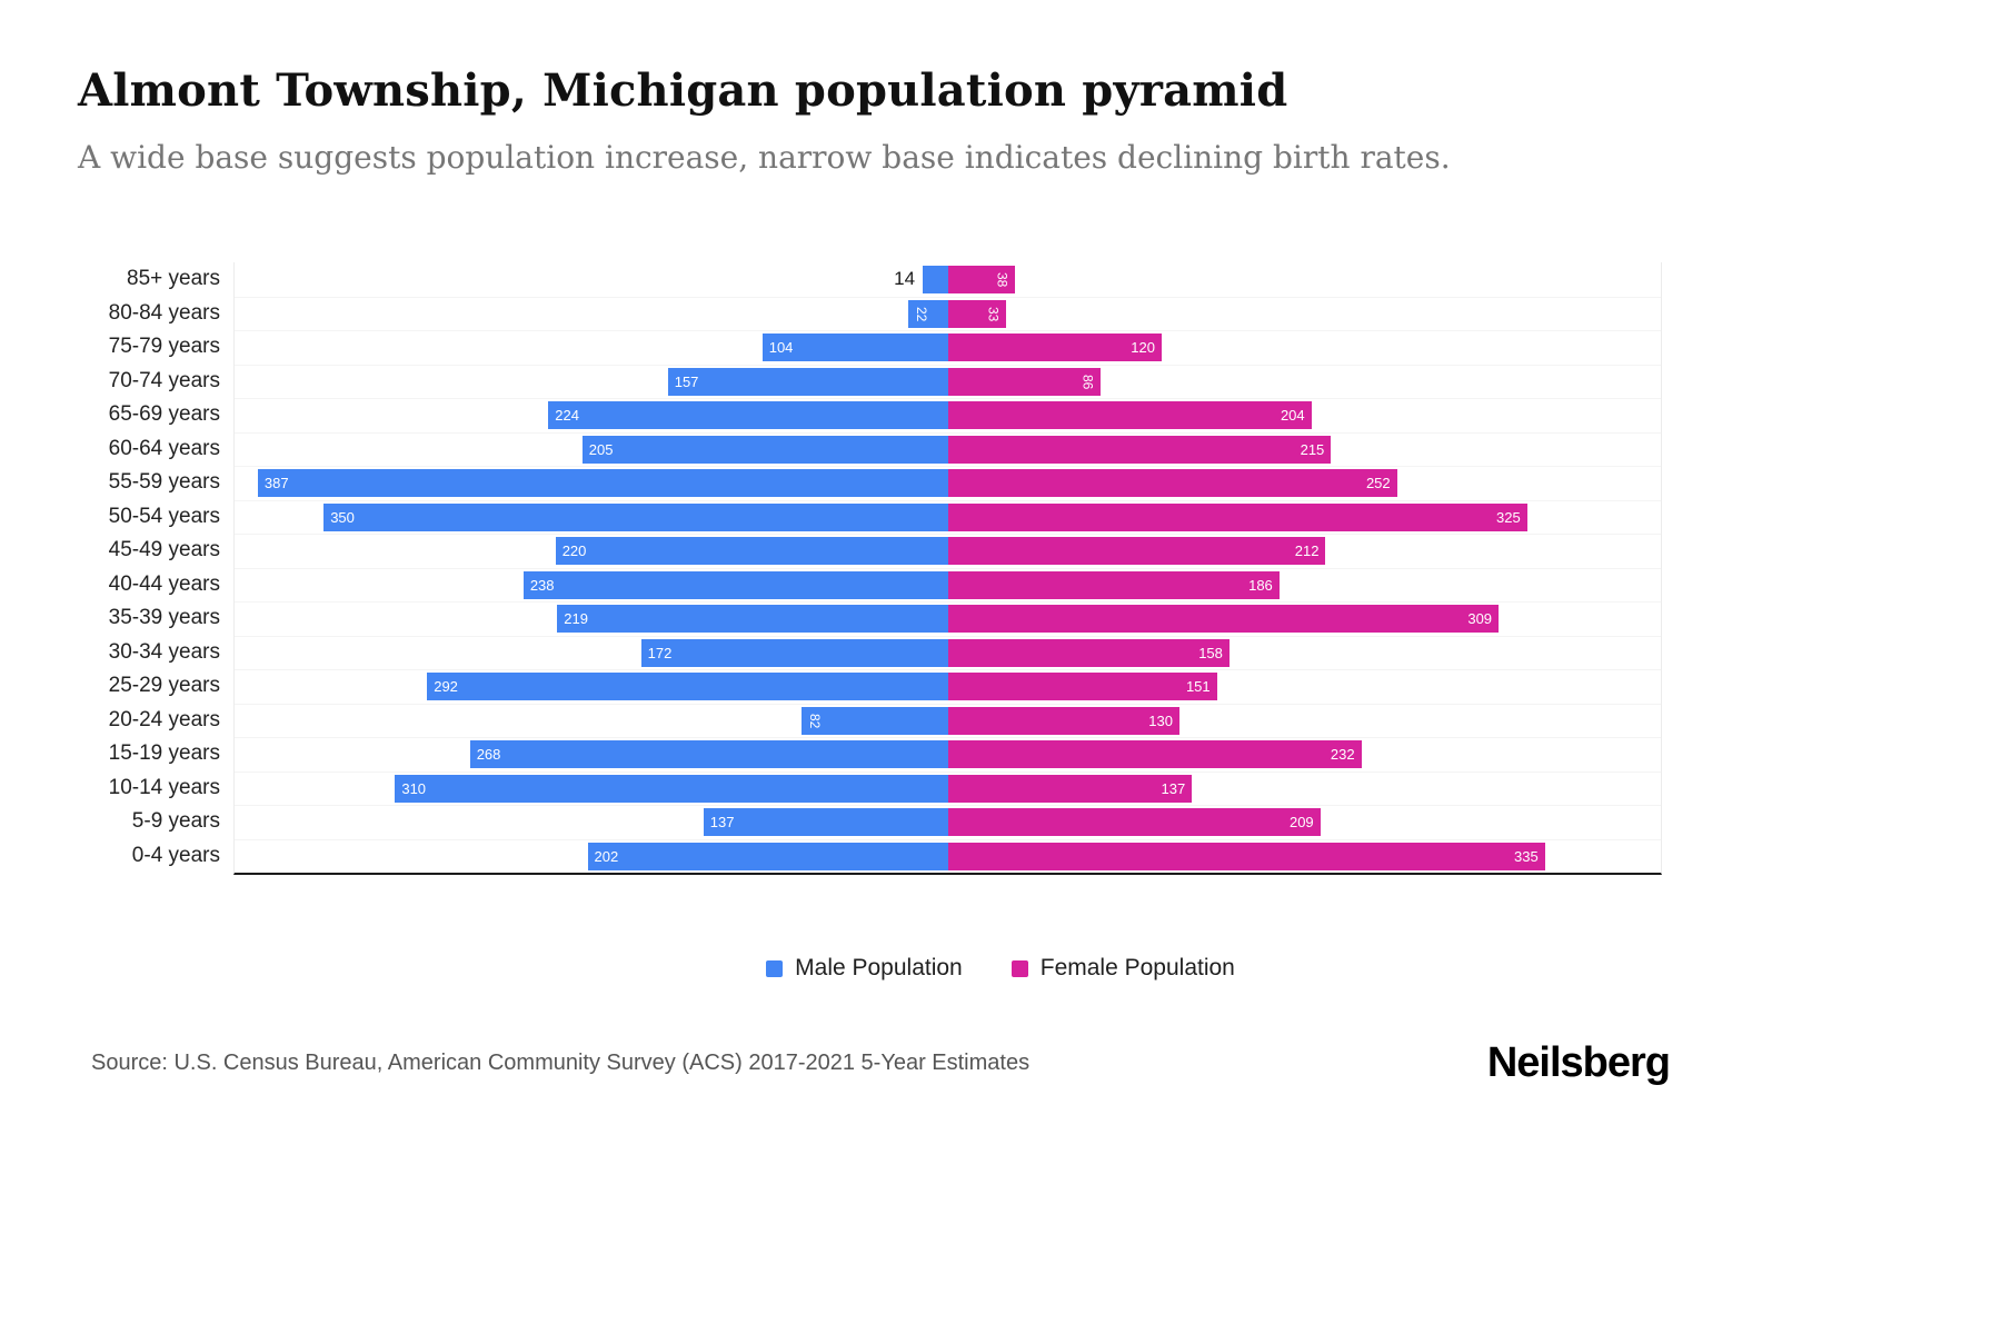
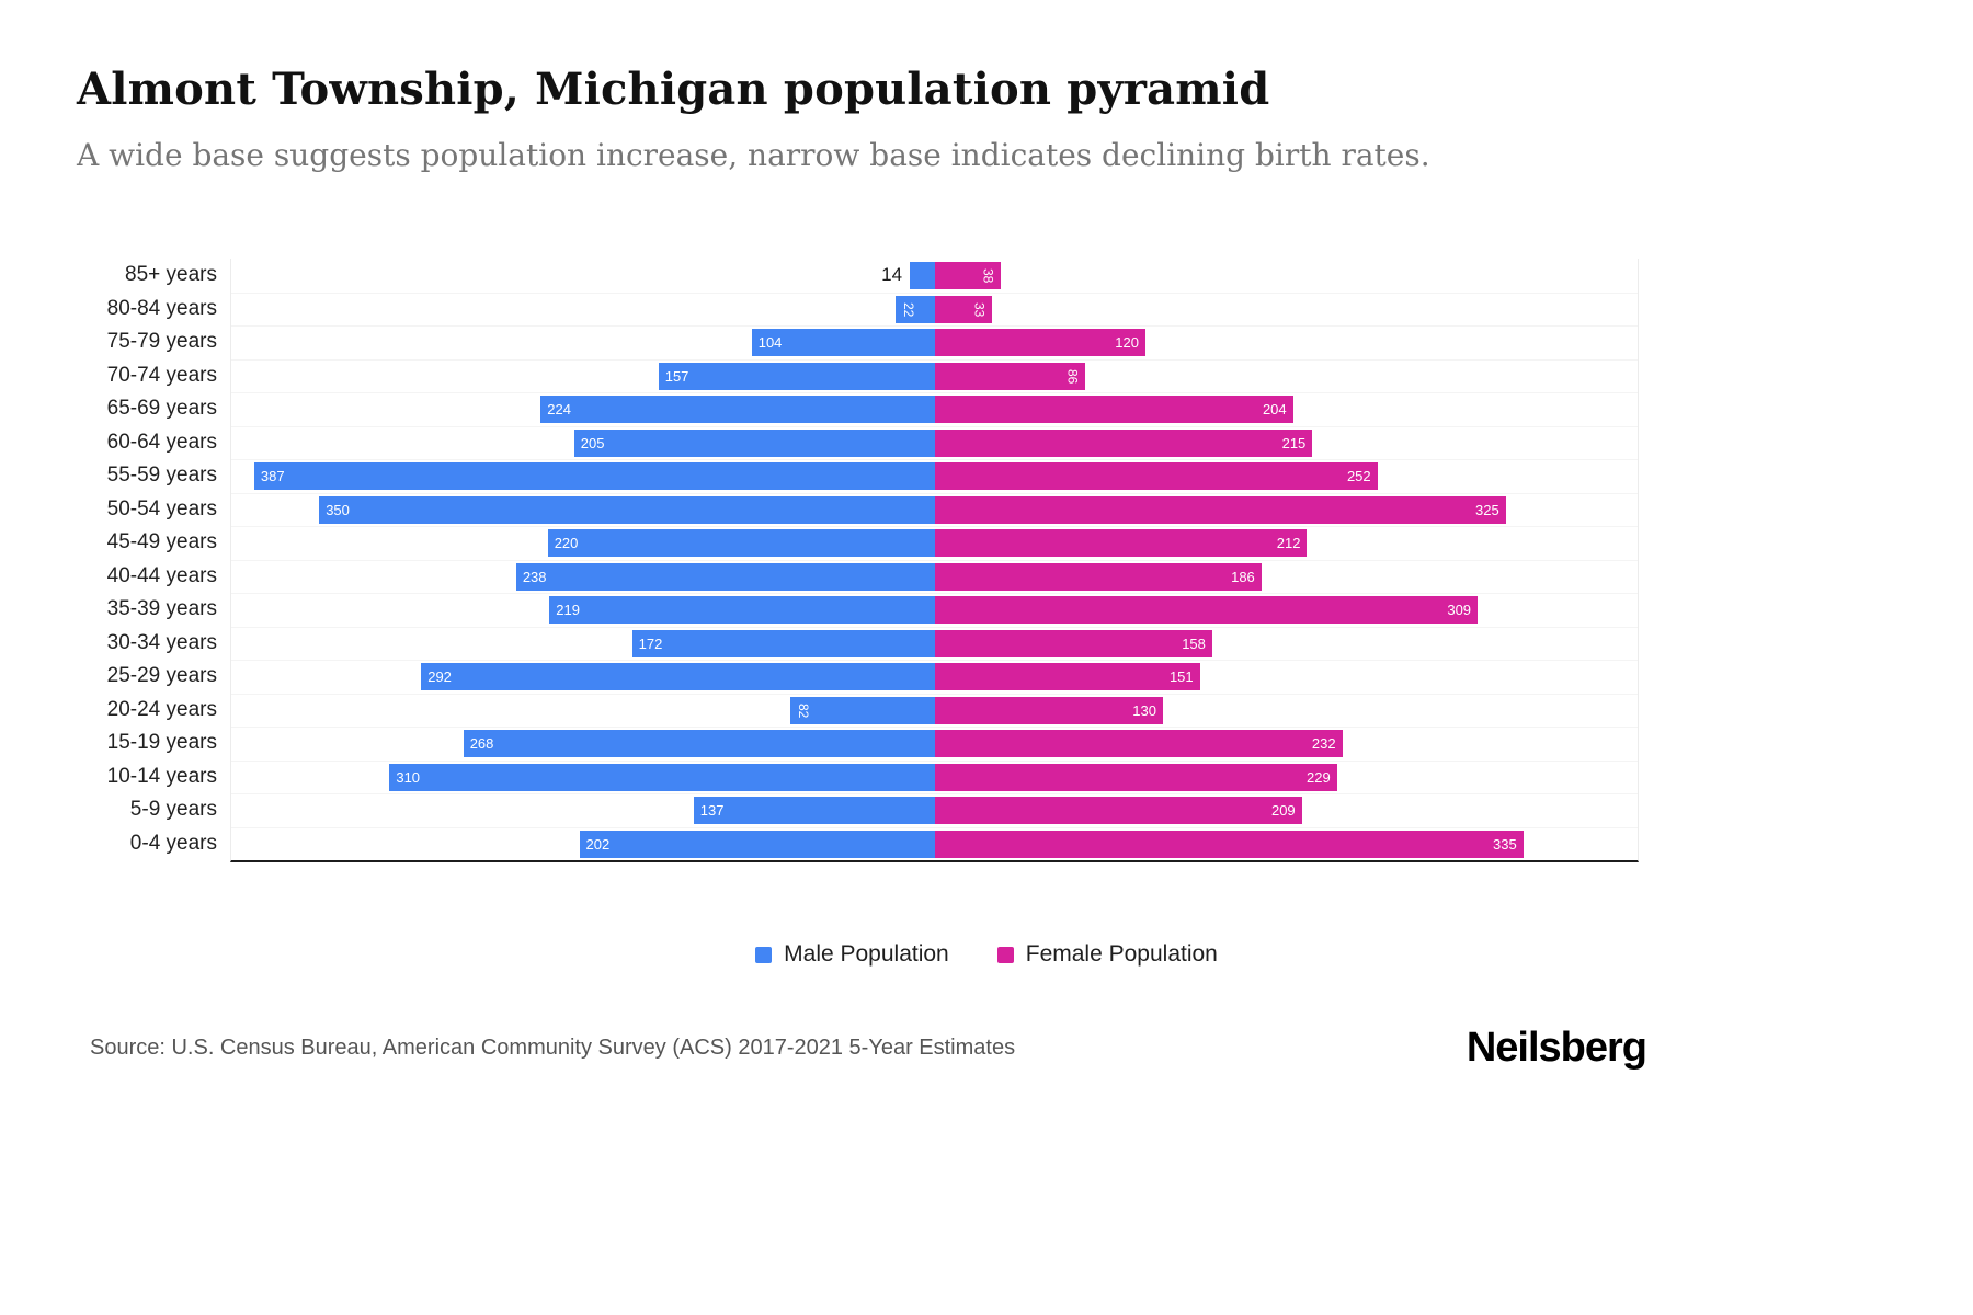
Female Population/10-14 years: 137 -> 229
